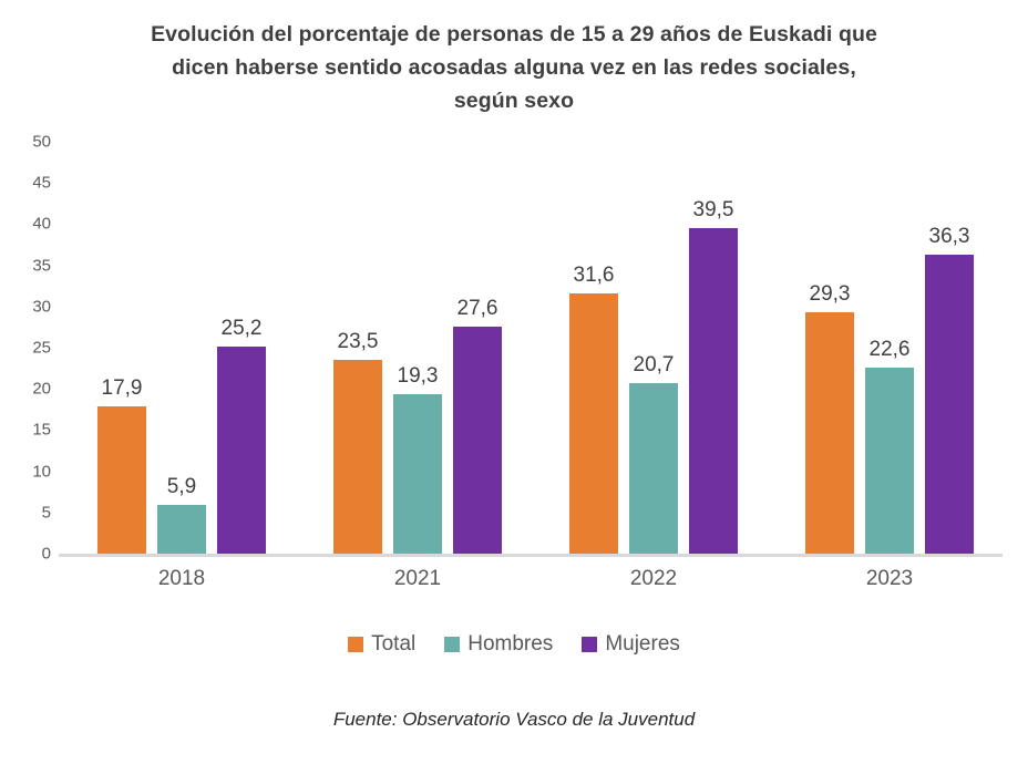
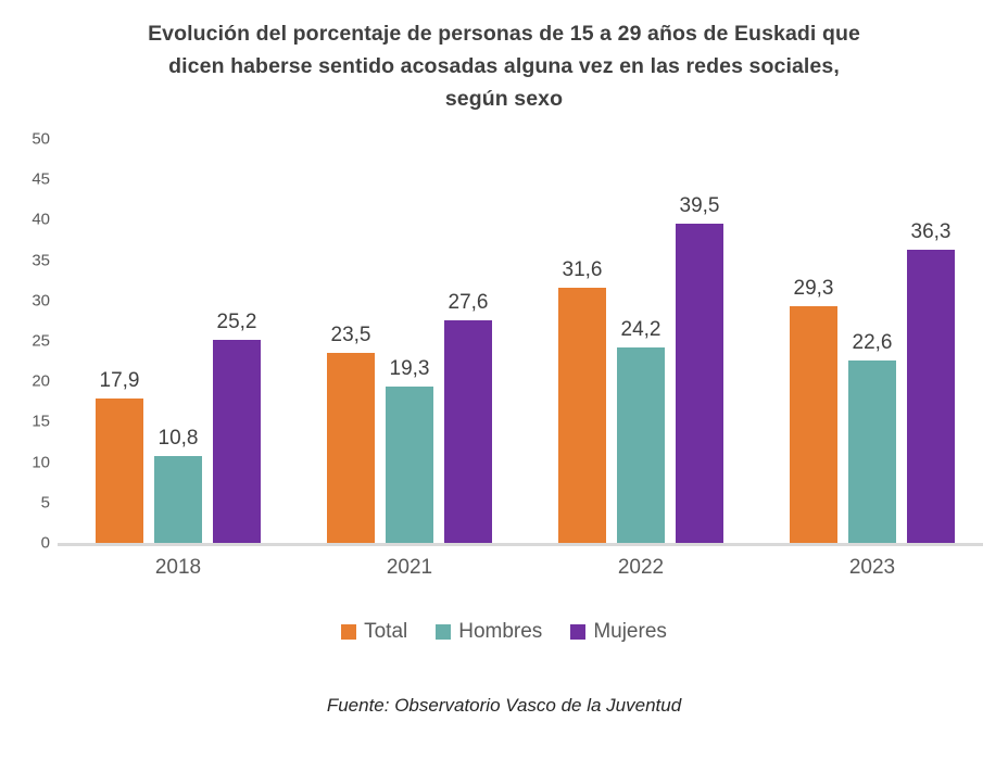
Hombres/2018: 5,9 -> 10,8
Hombres/2022: 20,7 -> 24,2
